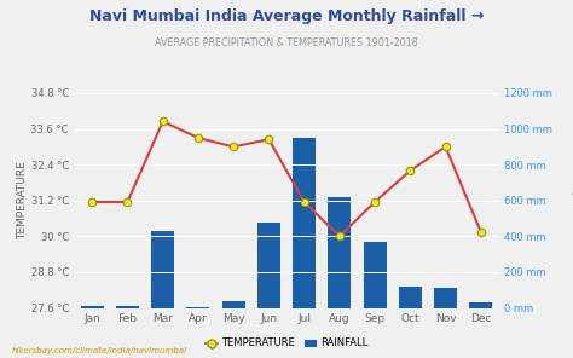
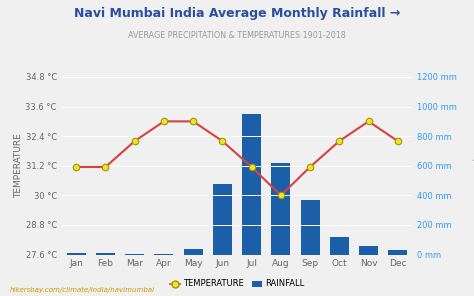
TEMPERATURE/Mar: 33.85 °C -> 32.20 °C
RAINFALL/Mar: 430 mm -> 0 mm
TEMPERATURE/Apr: 33.30 °C -> 33.00 °C
TEMPERATURE/Jun: 33.25 °C -> 32.20 °C
RAINFALL/Nov: 110 mm -> 60 mm
TEMPERATURE/Dec: 30.15 °C -> 32.20 °C
